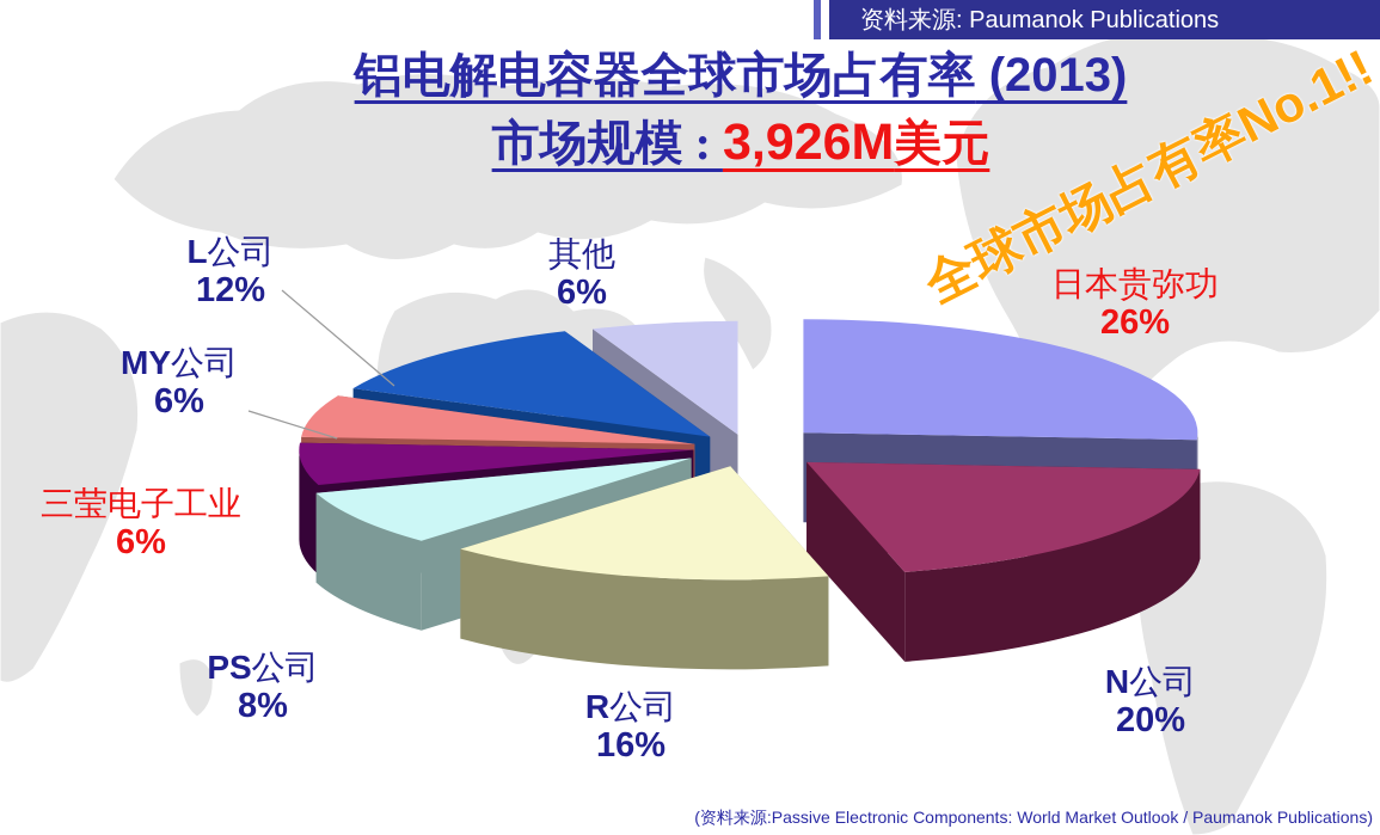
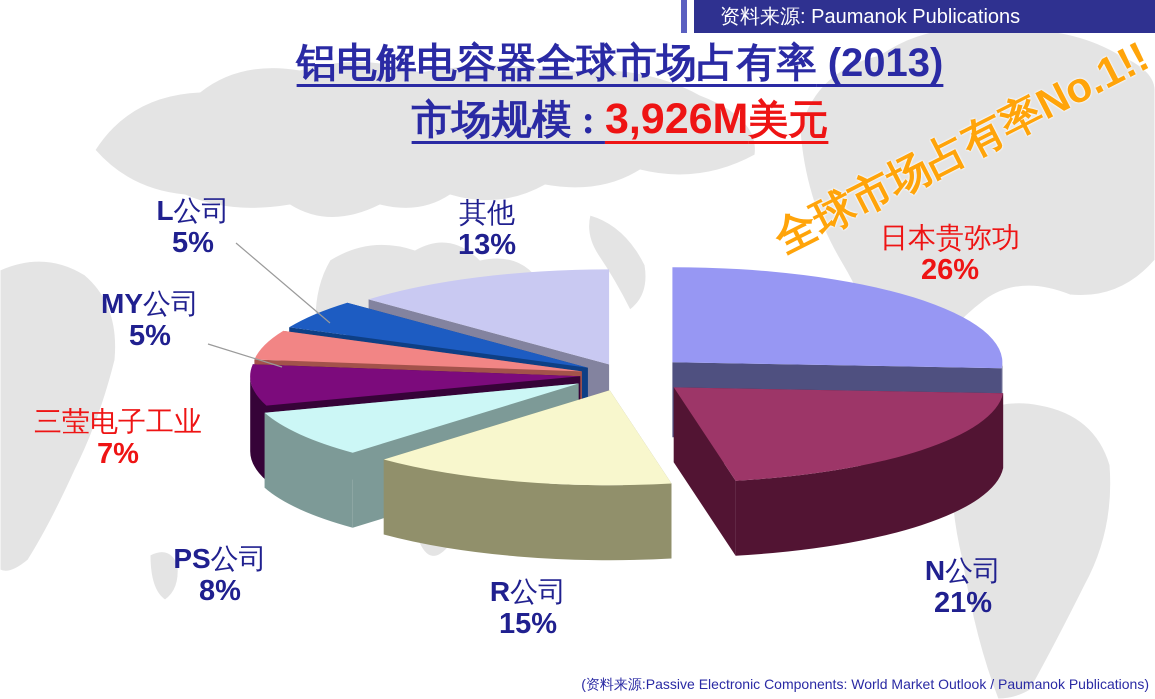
N公司: 20% -> 21%
R公司: 16% -> 15%
三莹电子工业: 6% -> 7%
MY公司: 6% -> 5%
L公司: 12% -> 5%
其他: 6% -> 13%
